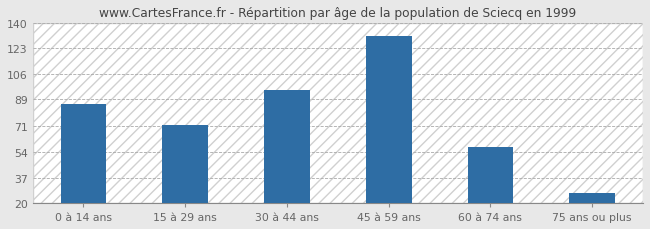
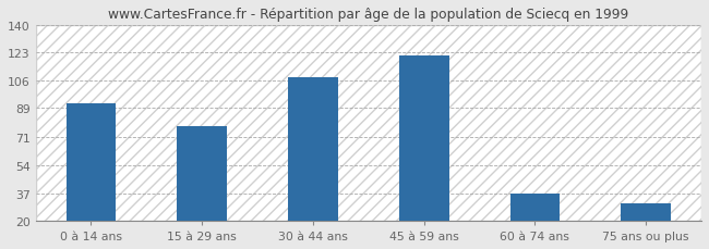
0 à 14 ans: 86 -> 92
15 à 29 ans: 72 -> 78
30 à 44 ans: 95 -> 108
45 à 59 ans: 131 -> 121
60 à 74 ans: 57 -> 37
75 ans ou plus: 27 -> 31
